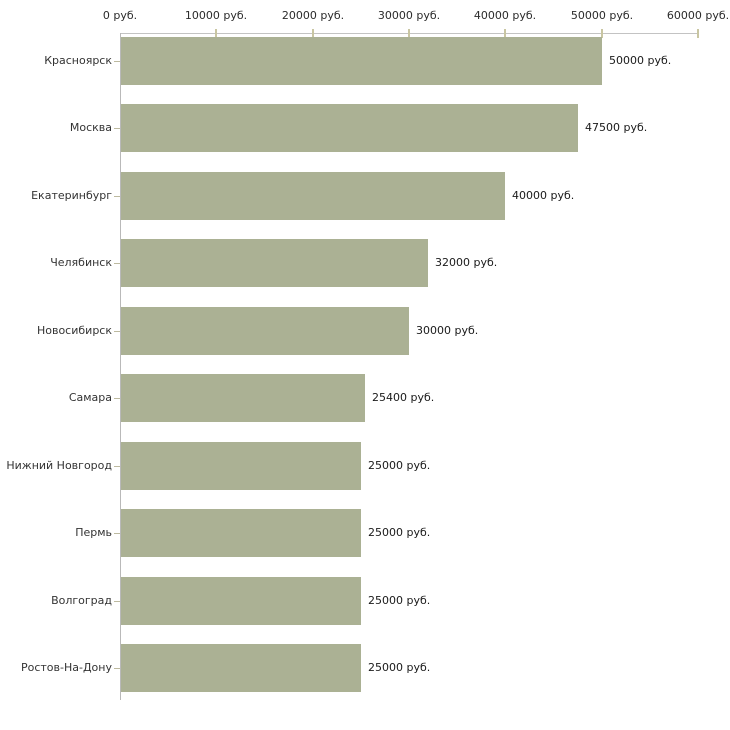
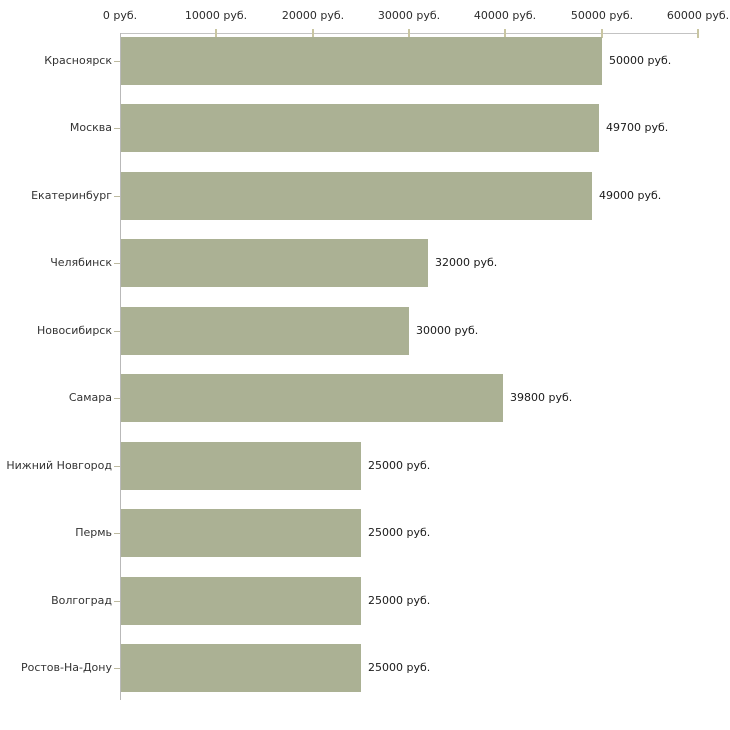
Москва: 47500 -> 49700
Екатеринбург: 40000 -> 49000
Самара: 25400 -> 39800
